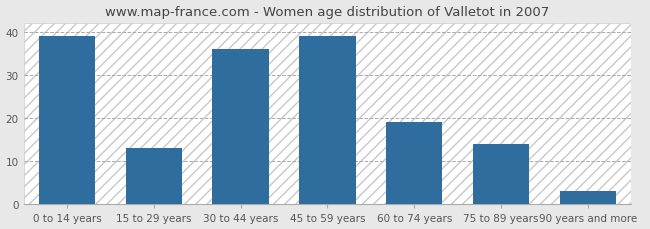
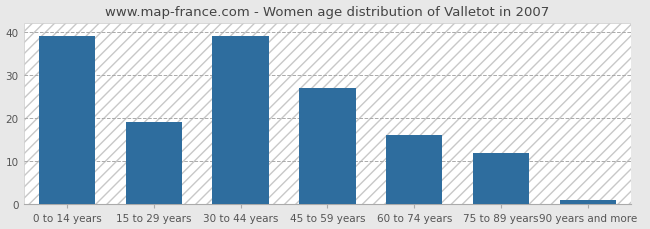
15 to 29 years: 13 -> 19
30 to 44 years: 36 -> 39
45 to 59 years: 39 -> 27
60 to 74 years: 19 -> 16
75 to 89 years: 14 -> 12
90 years and more: 3 -> 1
